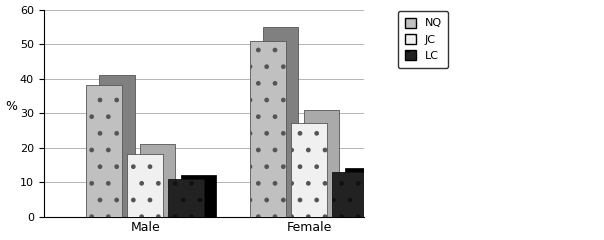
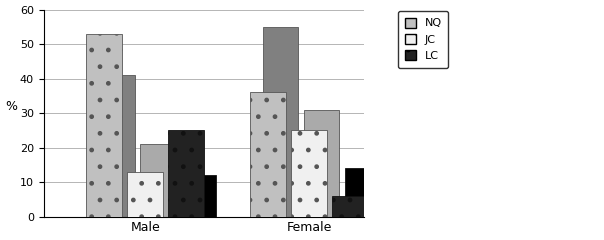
NQ/Male: 38 -> 53
JC/Male: 18 -> 13
LC/Male: 11 -> 25
NQ/Female: 51 -> 36
JC/Female: 27 -> 25
LC/Female: 13 -> 6
